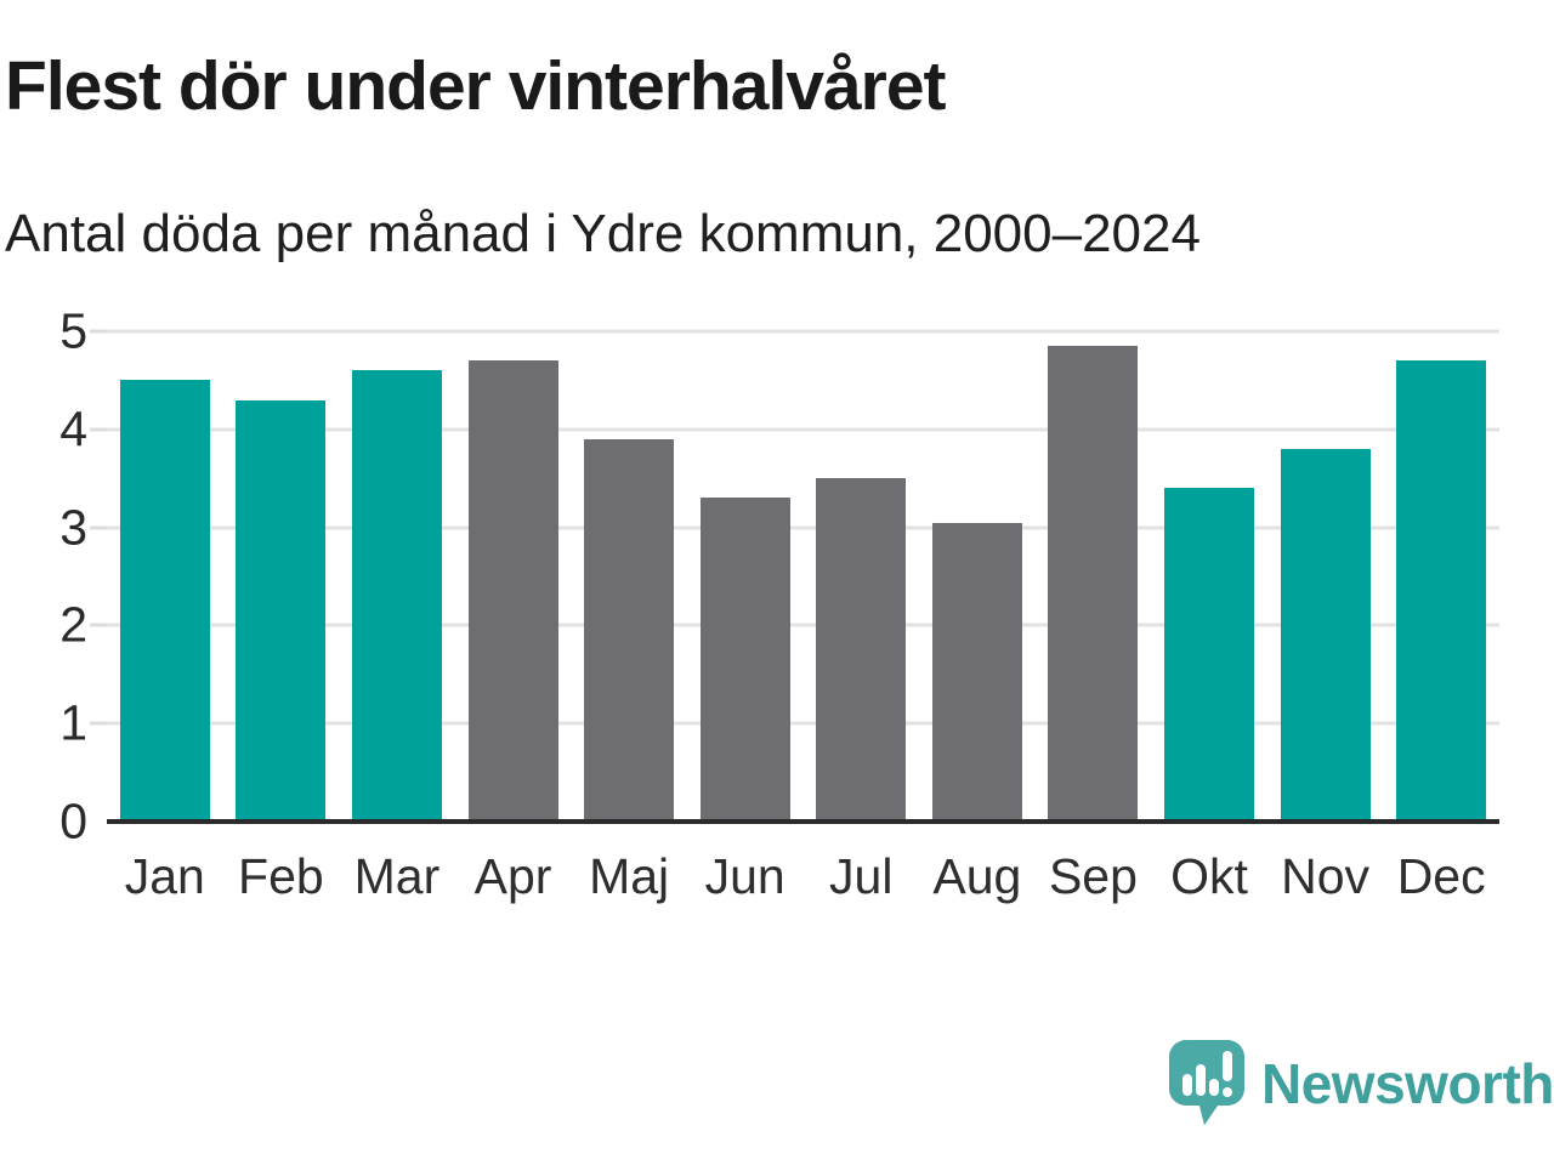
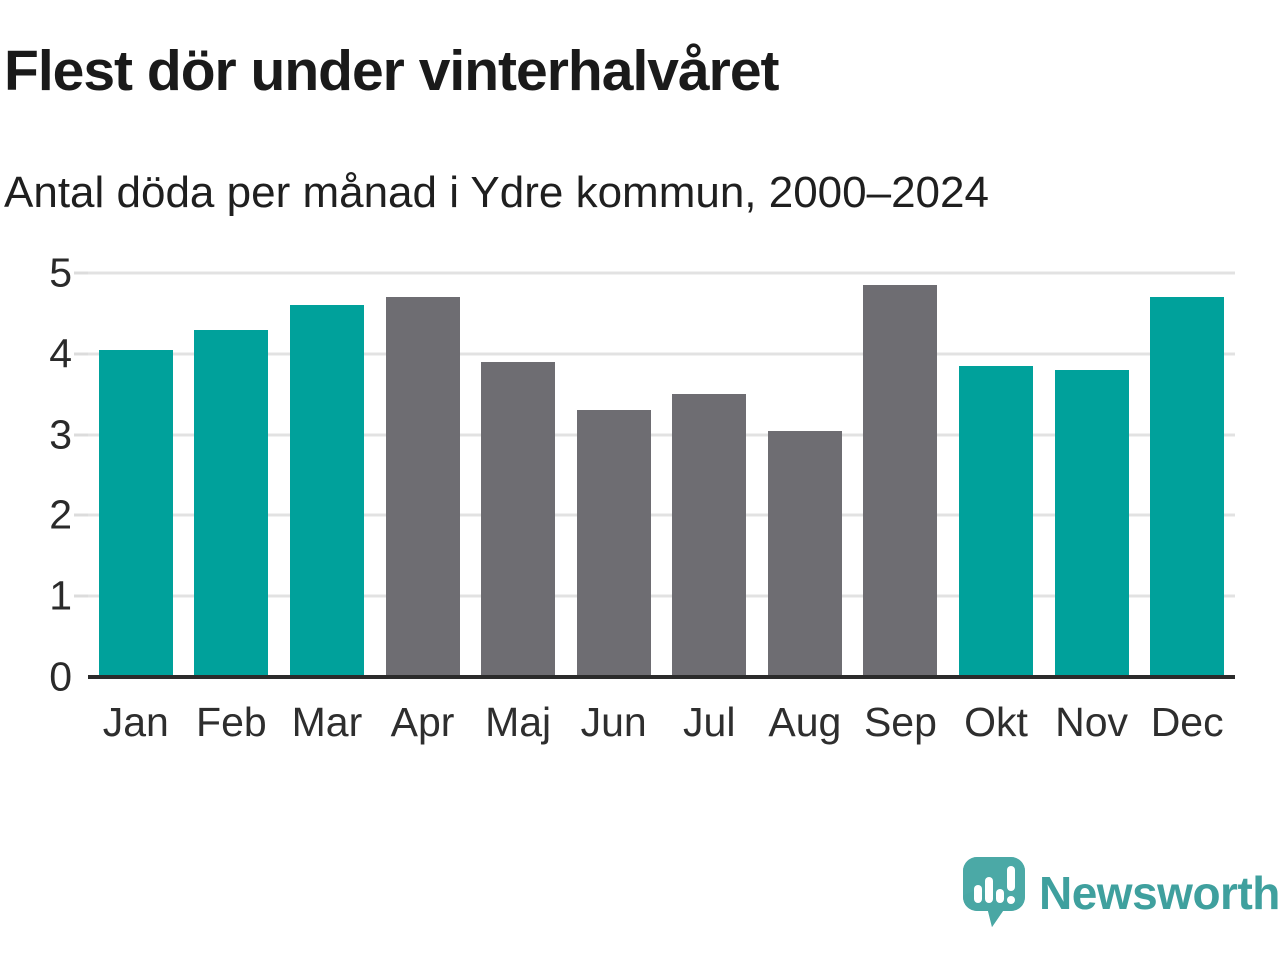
Jan: 4.5 -> 4.0
Okt: 3.4 -> 3.9
